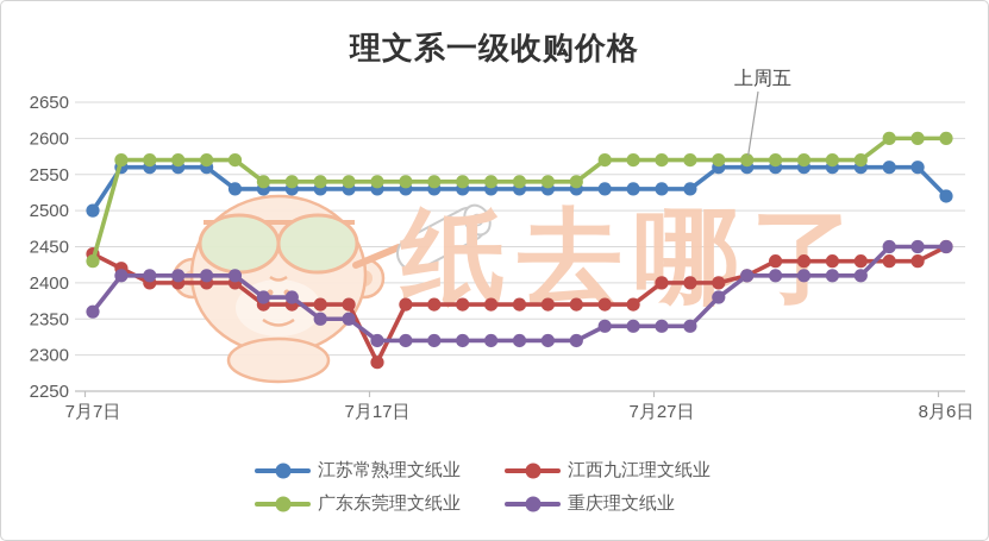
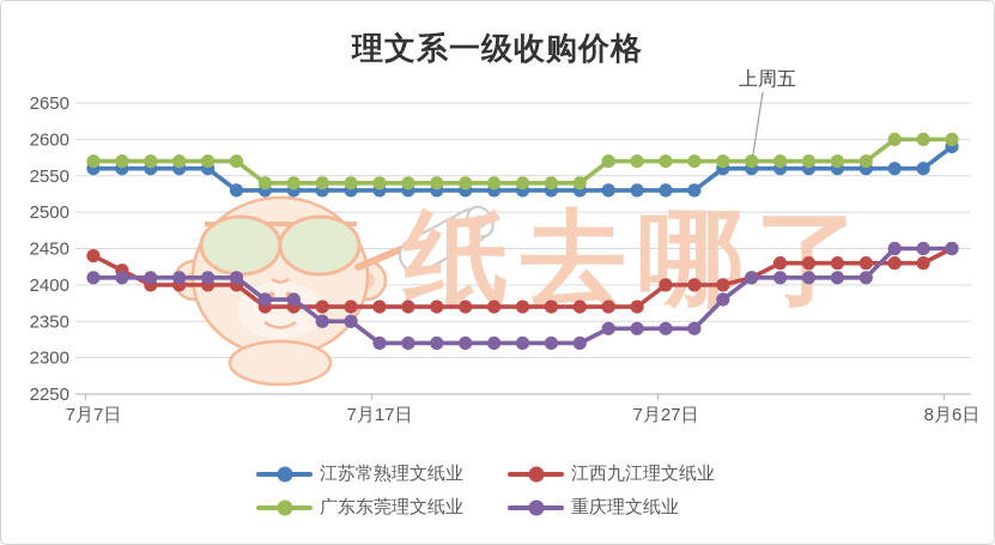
江苏常熟理文纸业/7月7日: 2500 -> 2560
广东东莞理文纸业/7月7日: 2430 -> 2570
重庆理文纸业/7月7日: 2360 -> 2410
江西九江理文纸业/7月17日: 2290 -> 2370
江苏常熟理文纸业/8月6日: 2520 -> 2590
